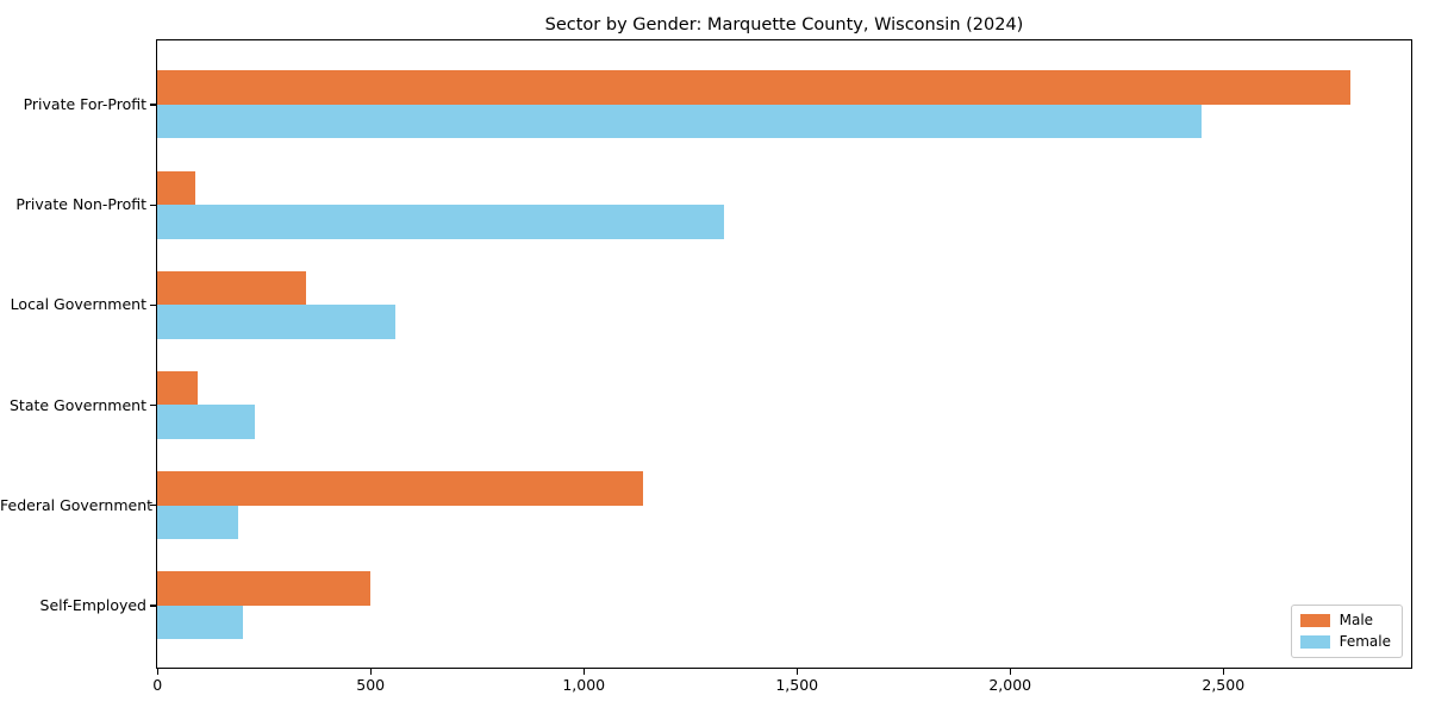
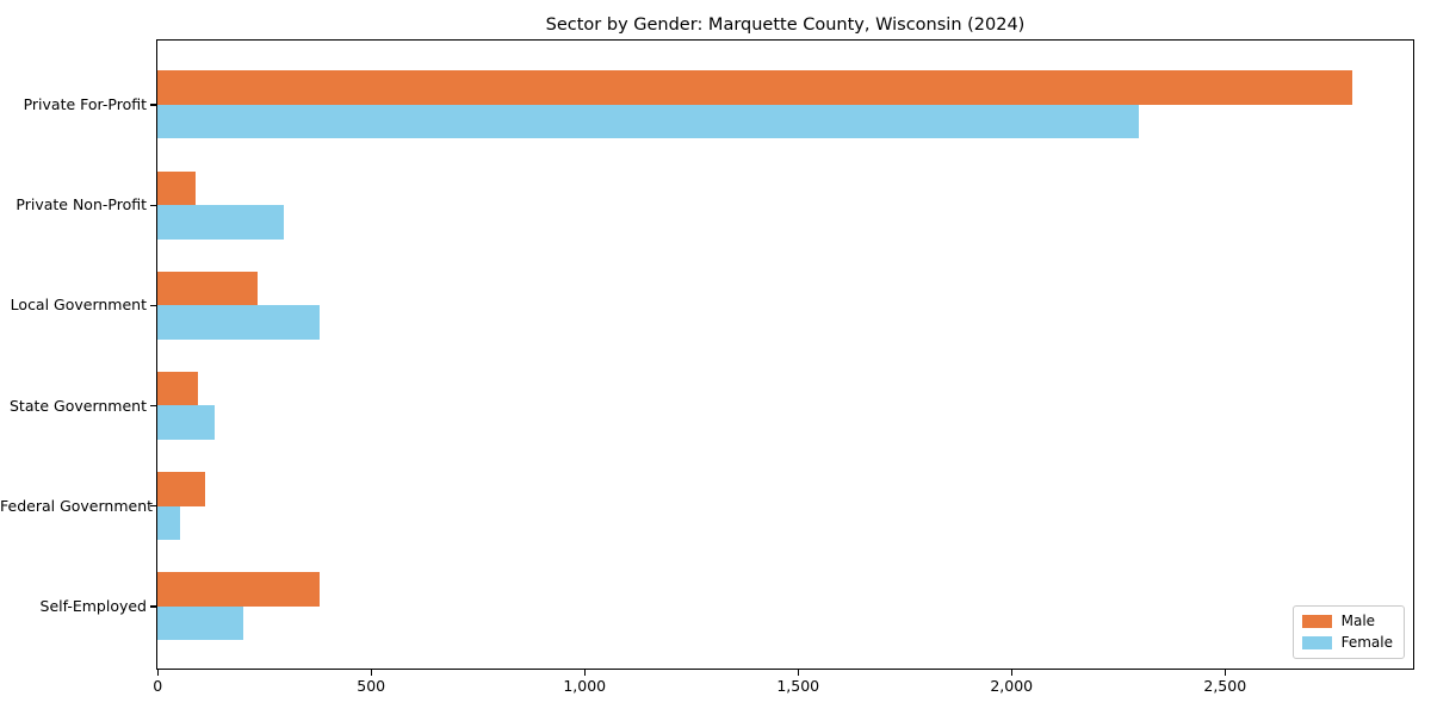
Female/Private For-Profit: 2450 -> 2300
Female/Private Non-Profit: 1330 -> 300
Male/Local Government: 350 -> 240
Female/Local Government: 560 -> 380
Female/State Government: 230 -> 130
Male/Federal Government: 1140 -> 110
Female/Federal Government: 190 -> 50
Male/Self-Employed: 500 -> 380
